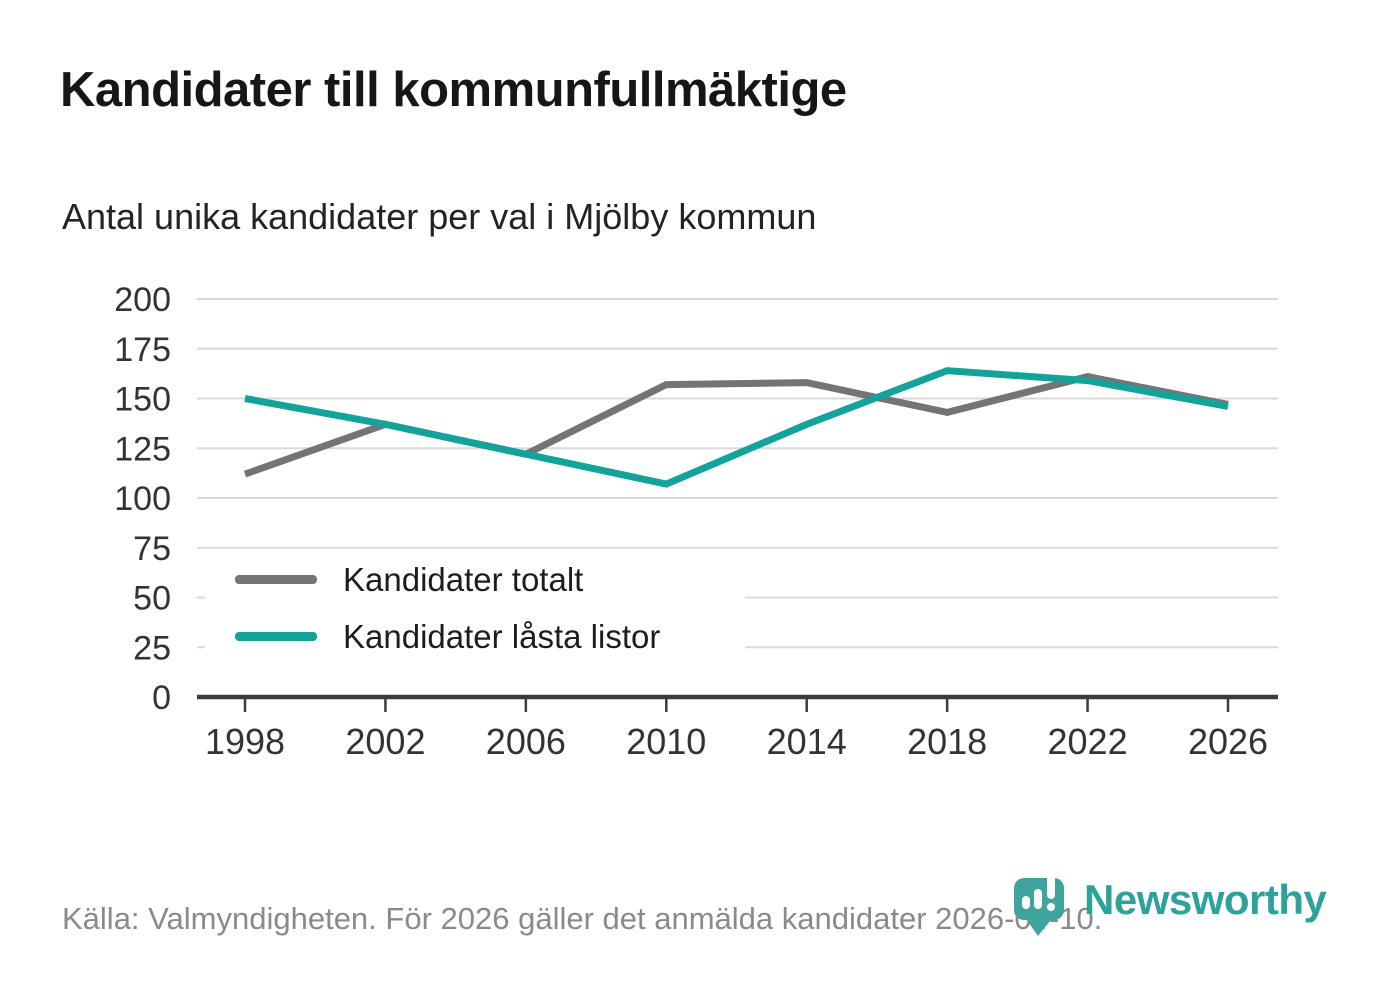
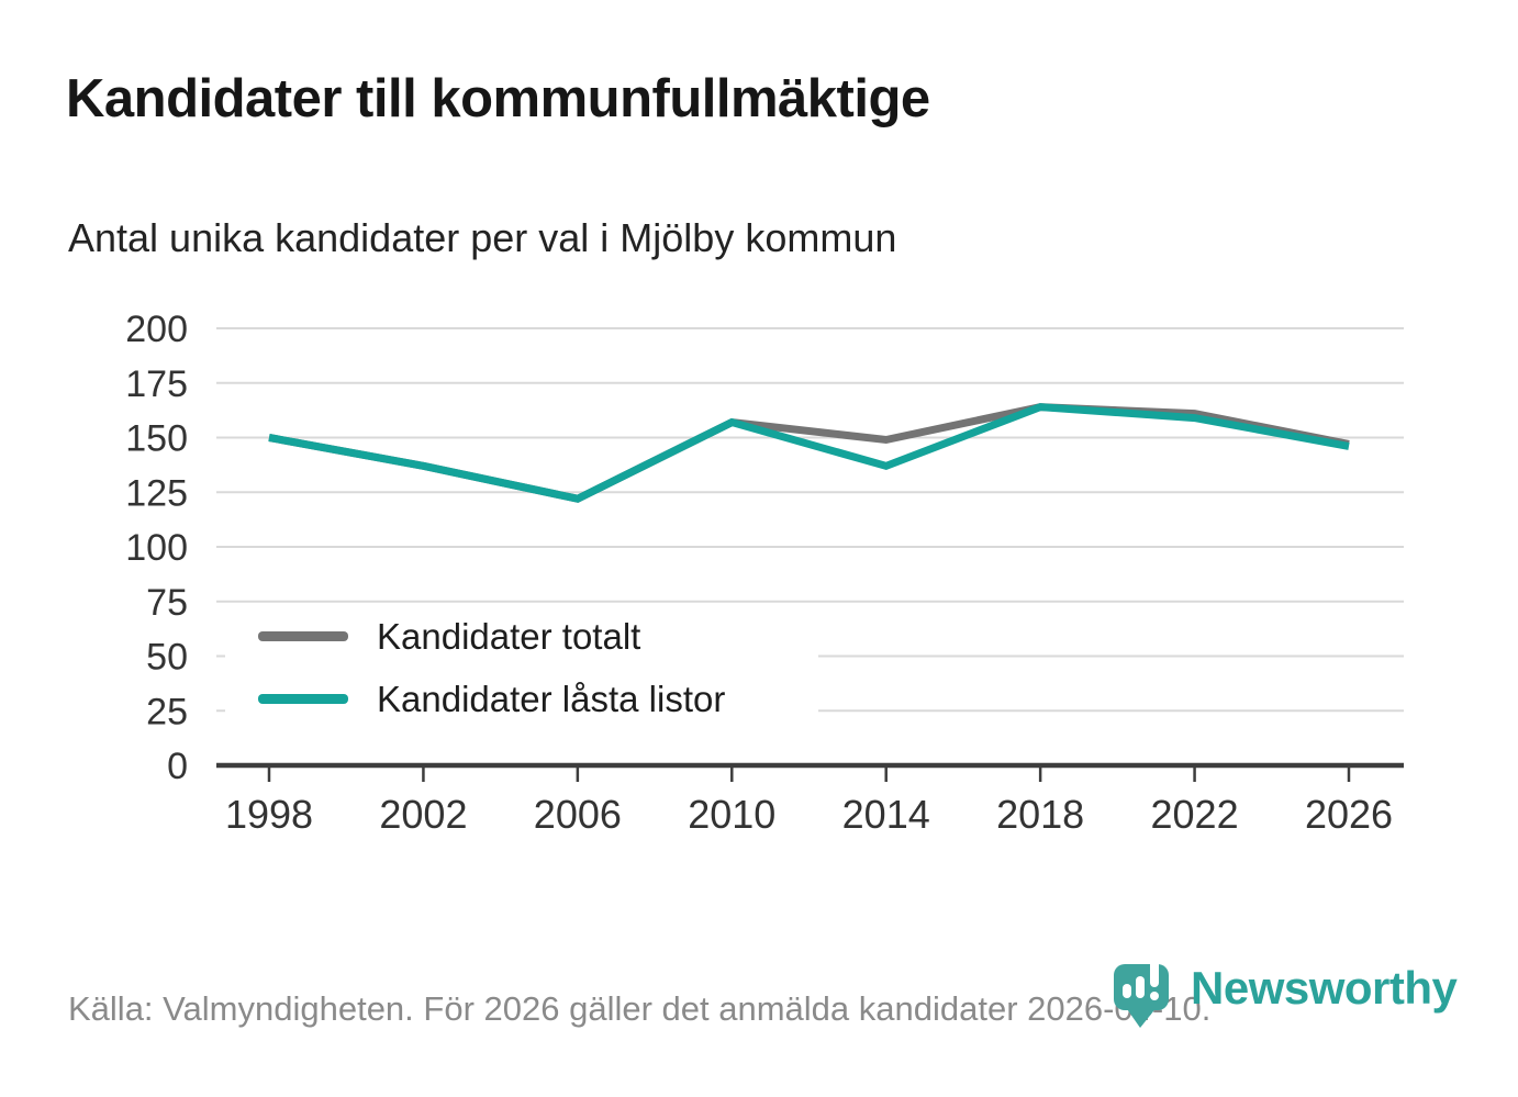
Kandidater totalt/1998: 112 -> 150
Kandidater låsta listor/2010: 107 -> 157
Kandidater totalt/2014: 158 -> 149
Kandidater totalt/2018: 143 -> 164
